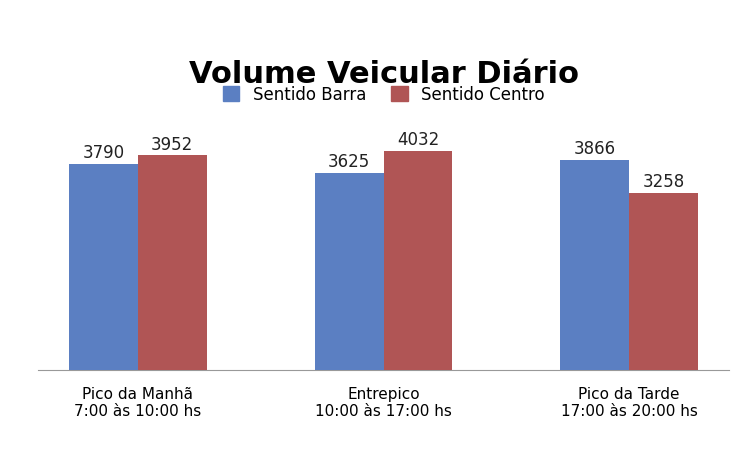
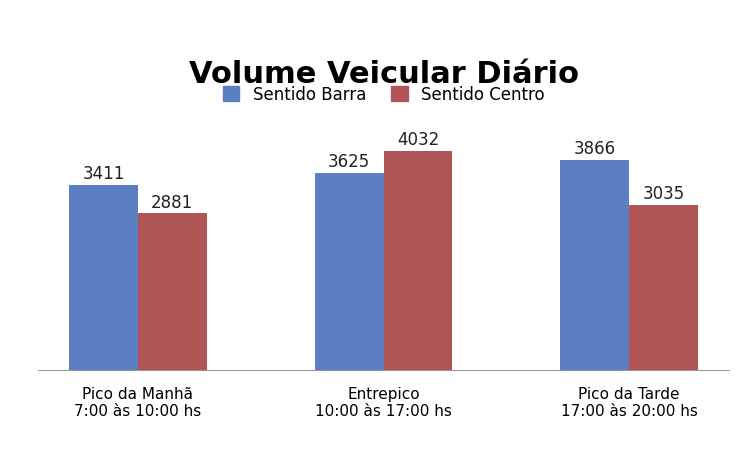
Sentido Barra/Pico da Manhã 7:00 às 10:00 hs: 3790 -> 3411
Sentido Centro/Pico da Manhã 7:00 às 10:00 hs: 3952 -> 2881
Sentido Centro/Pico da Tarde 17:00 às 20:00 hs: 3258 -> 3035
